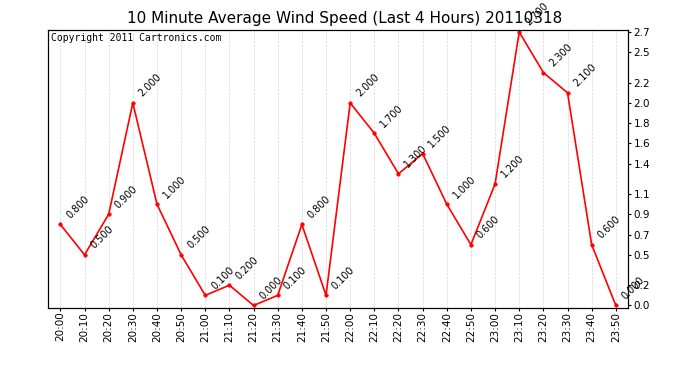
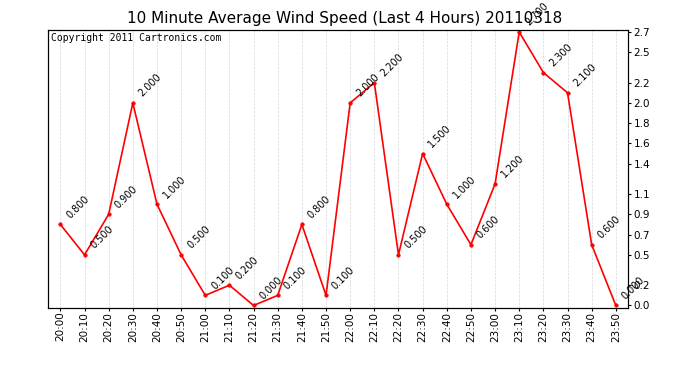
22:10: 1.700 -> 2.200
22:20: 1.300 -> 0.500
